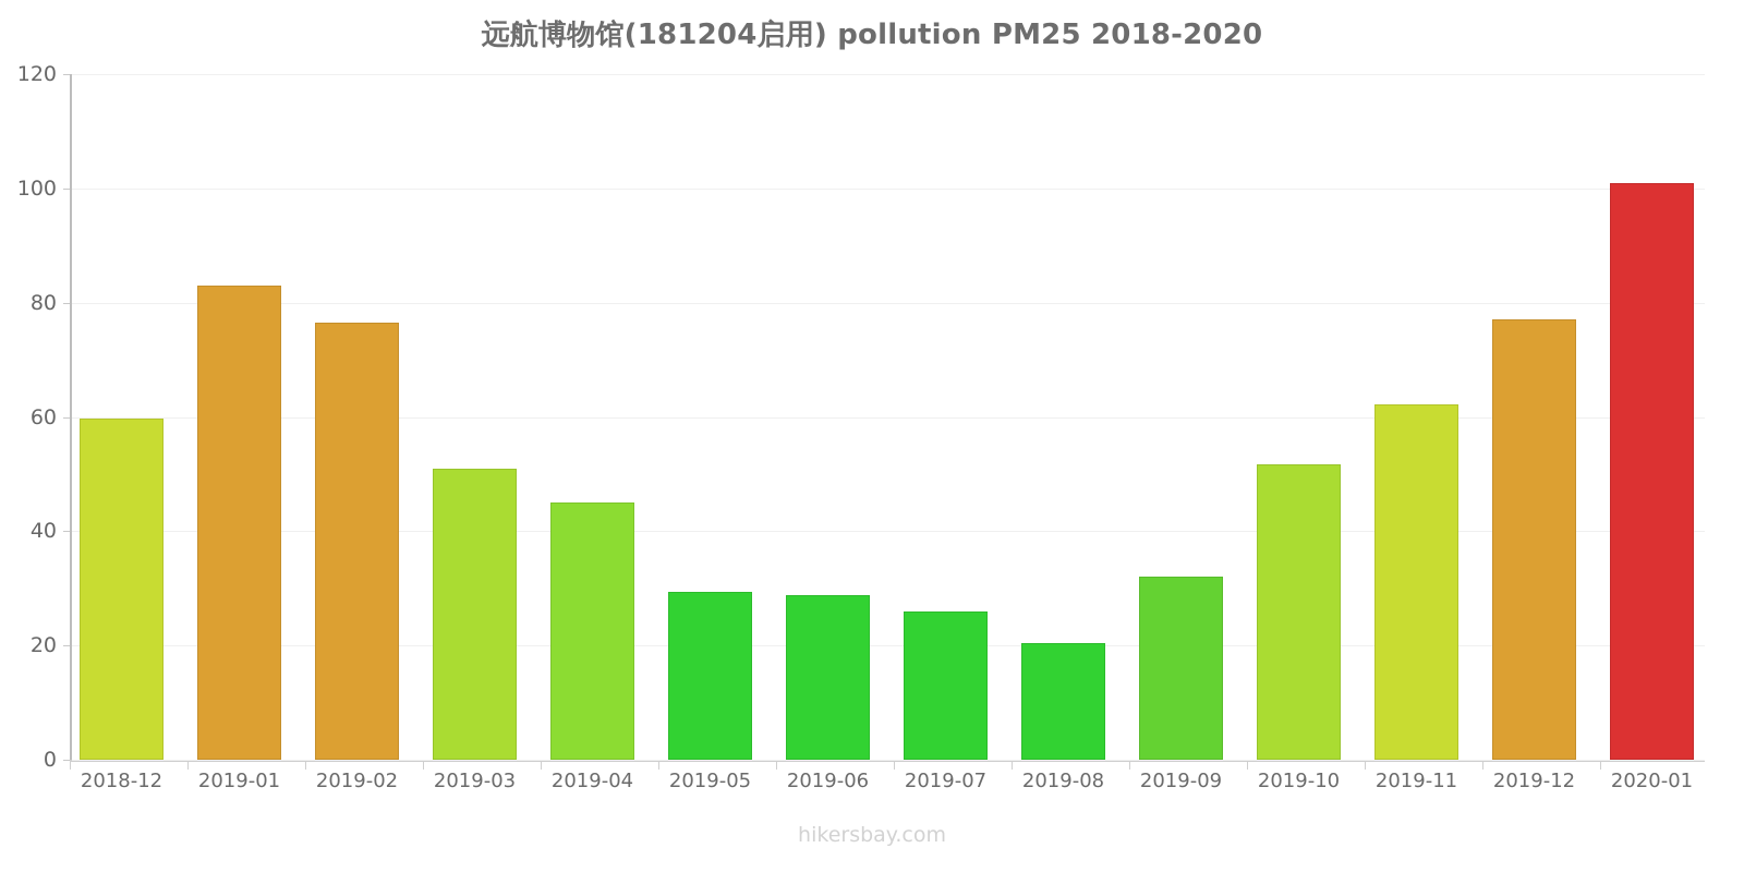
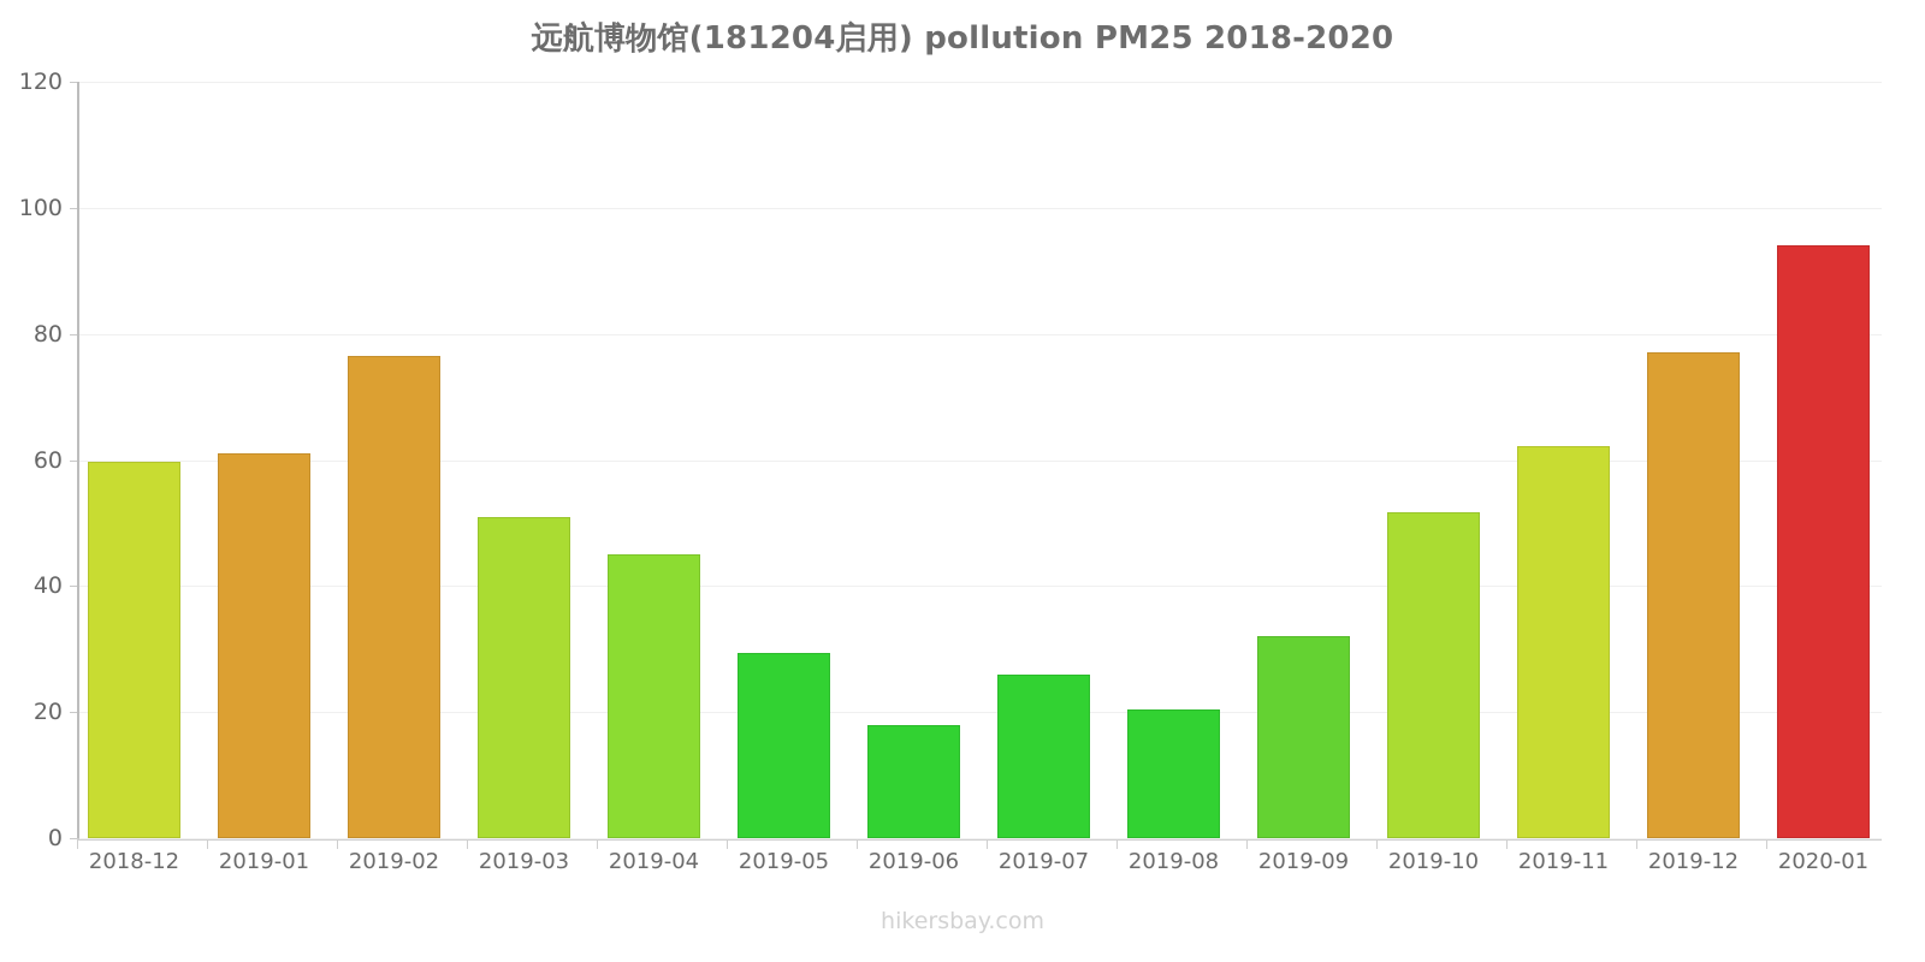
2019-01: 83 -> 61
2019-06: 29 -> 18
2020-01: 101 -> 94
